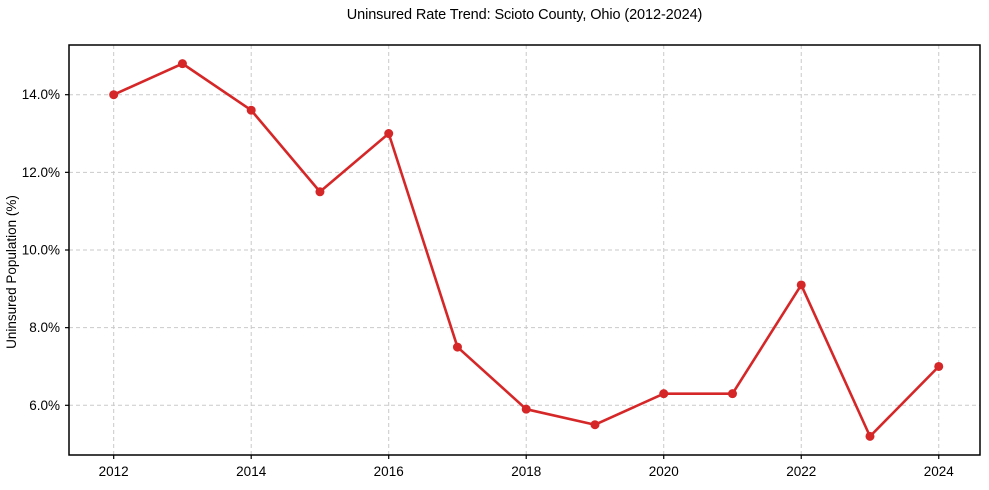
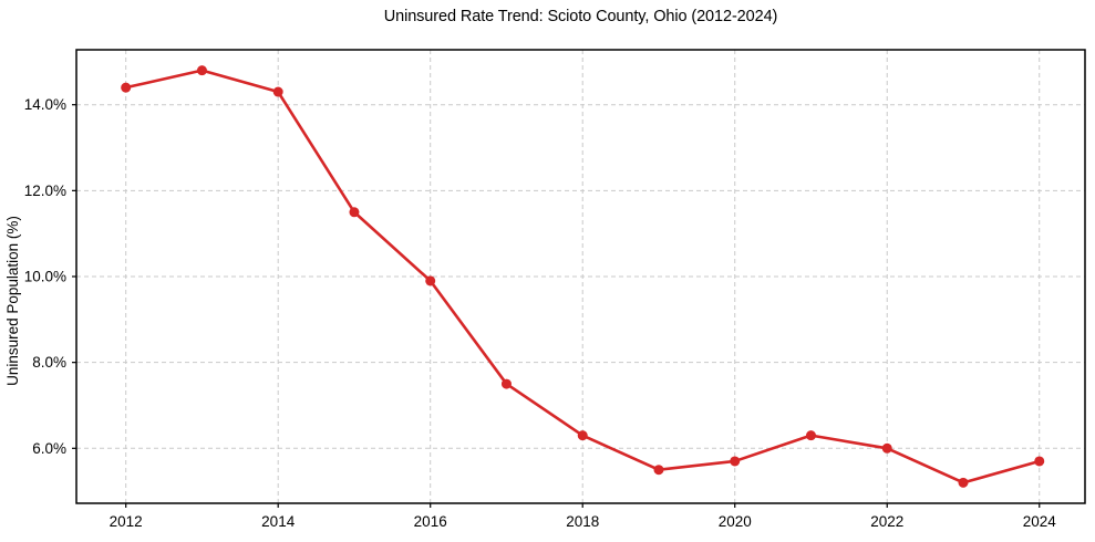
2012: 14.0% -> 14.4%
2014: 13.6% -> 14.3%
2016: 13.0% -> 9.9%
2018: 5.9% -> 6.3%
2020: 6.3% -> 5.7%
2022: 9.1% -> 6.0%
2024: 7.0% -> 5.7%
